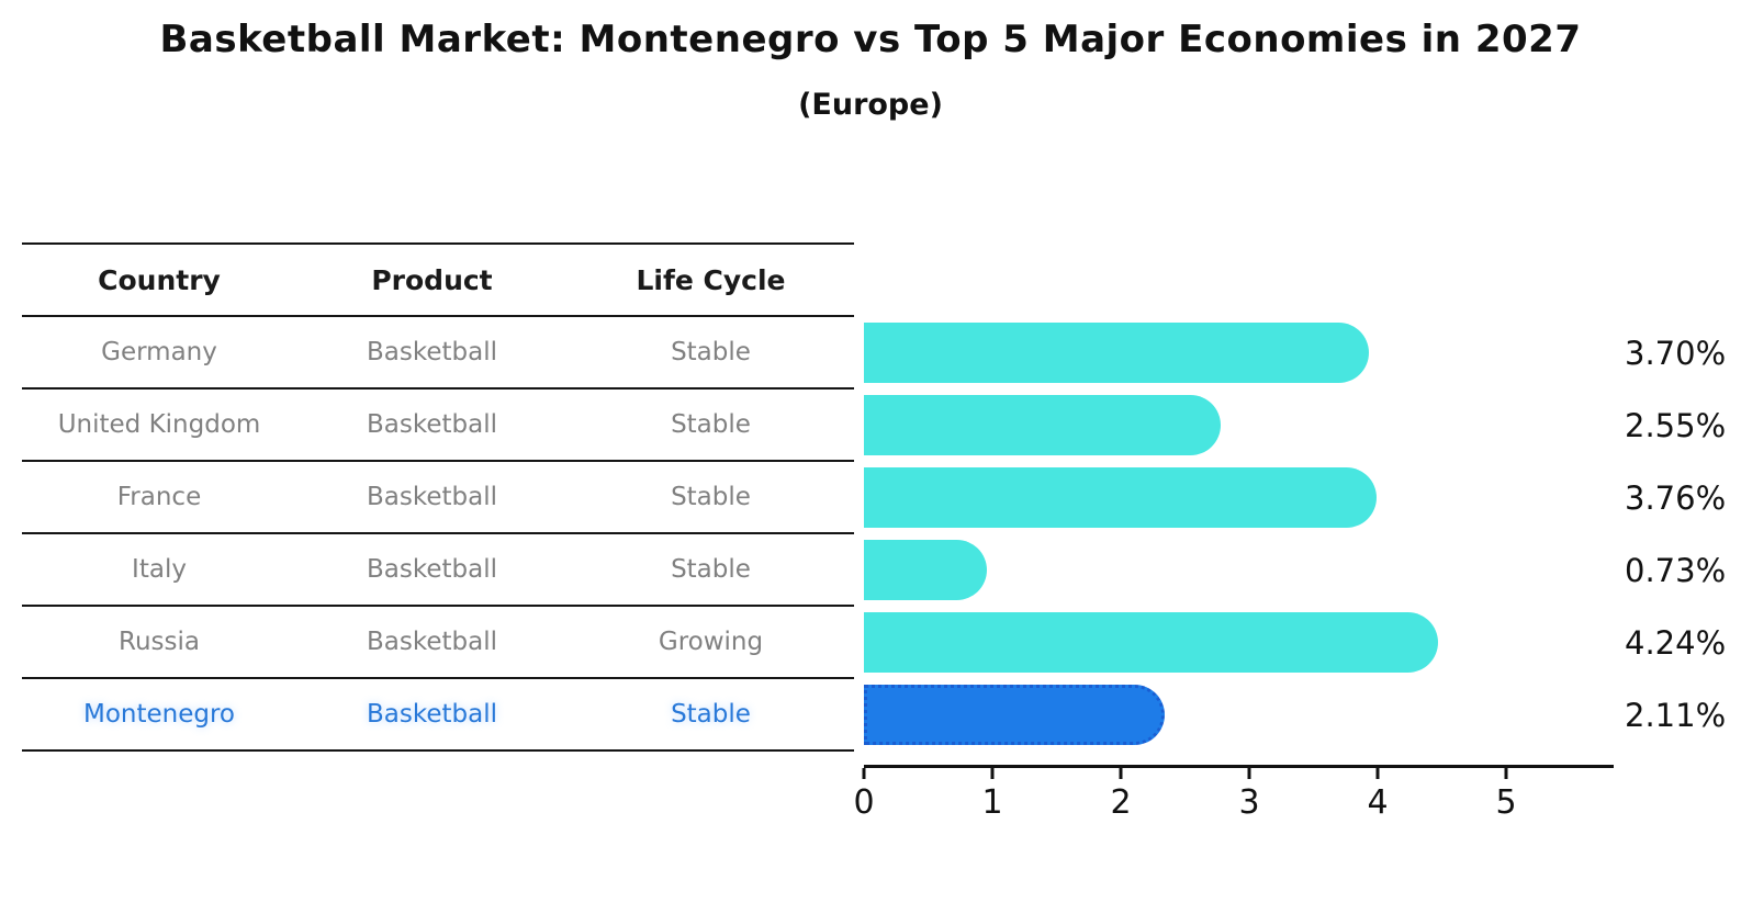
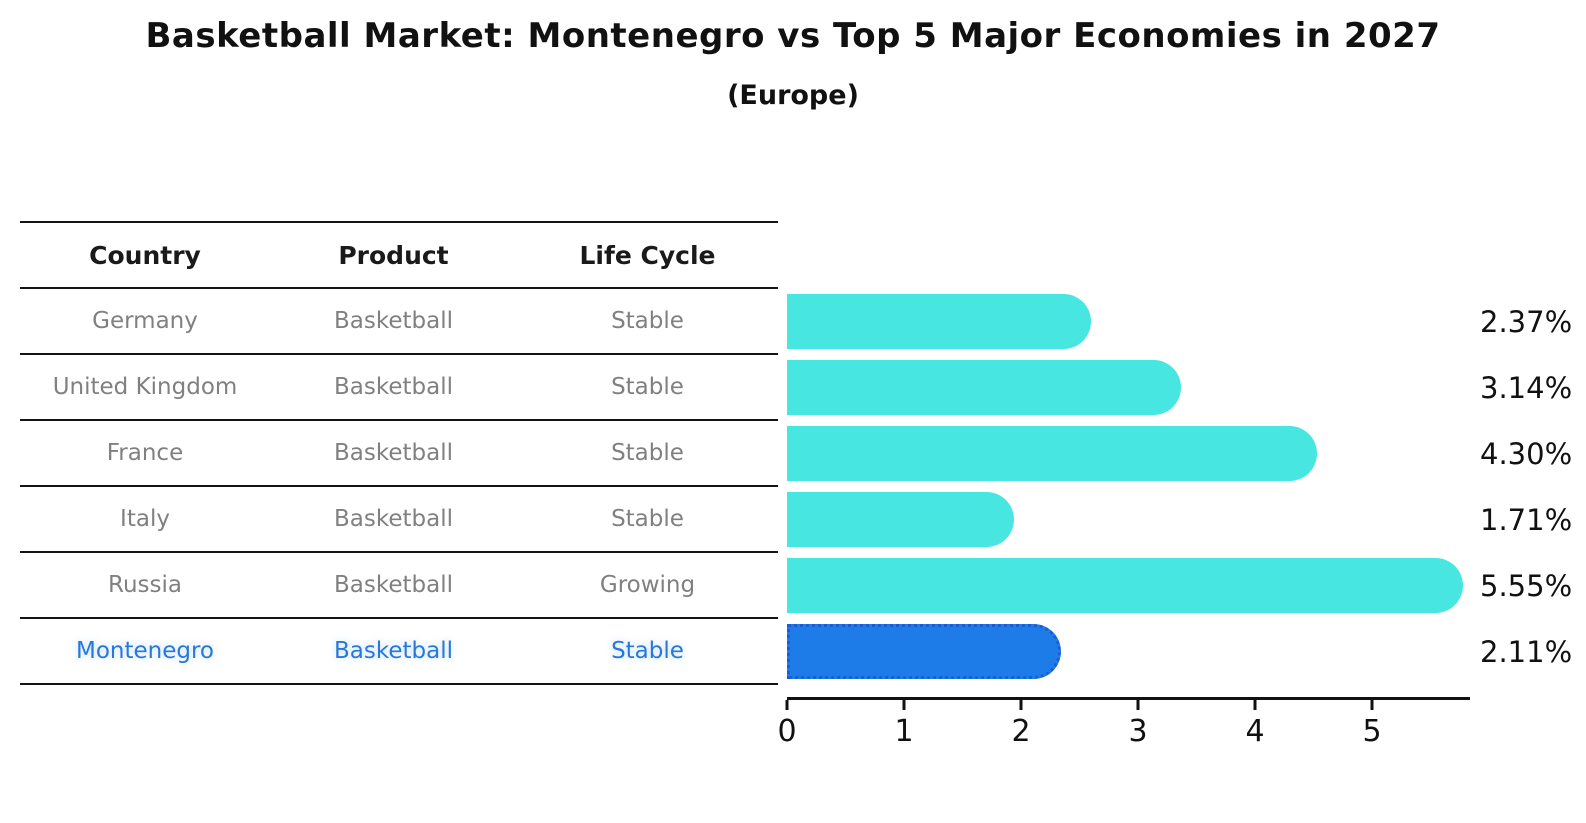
Germany: 3.70% -> 2.37%
United Kingdom: 2.55% -> 3.14%
France: 3.76% -> 4.30%
Italy: 0.73% -> 1.71%
Russia: 4.24% -> 5.55%
